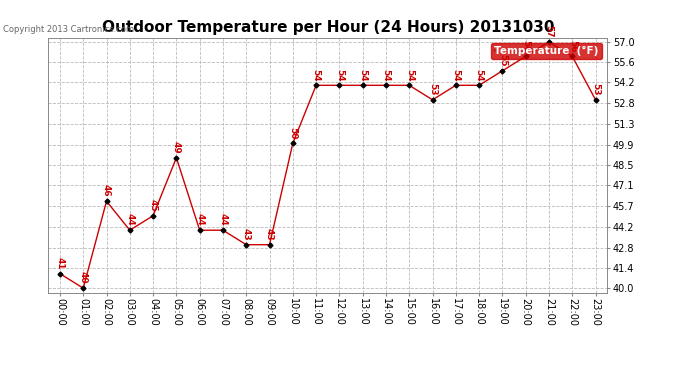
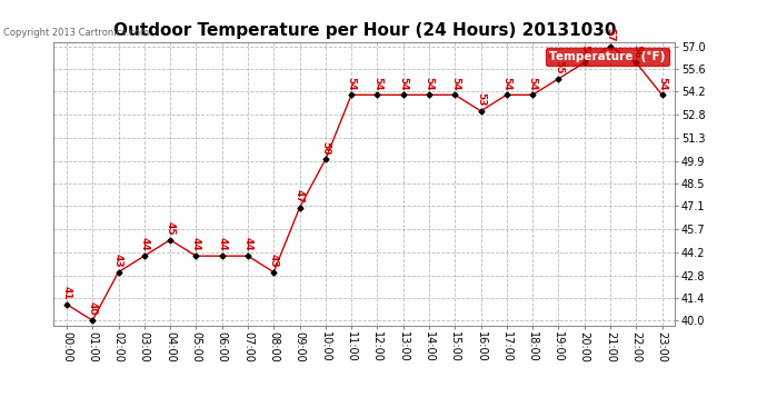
02:00: 46 -> 43
05:00: 49 -> 44
09:00: 43 -> 47
23:00: 53 -> 54
